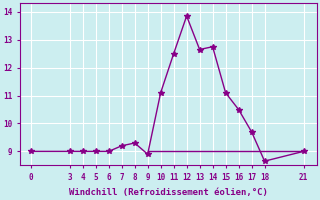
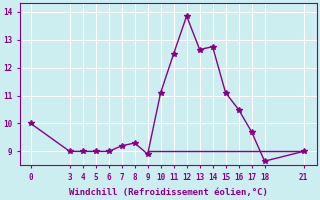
0: 9.00 -> 10.00
